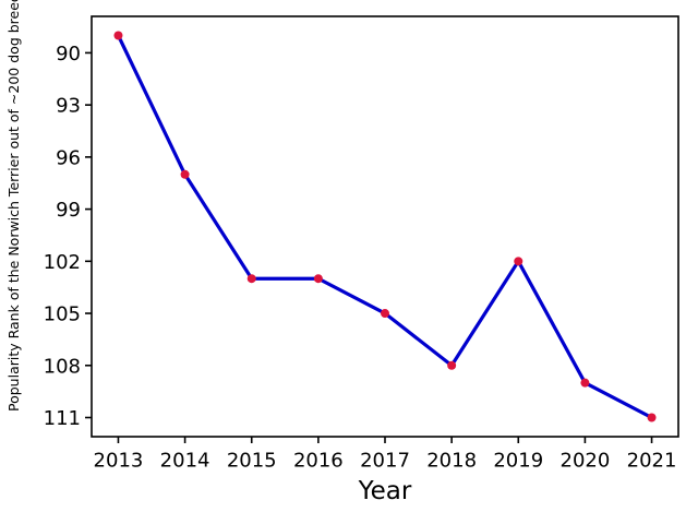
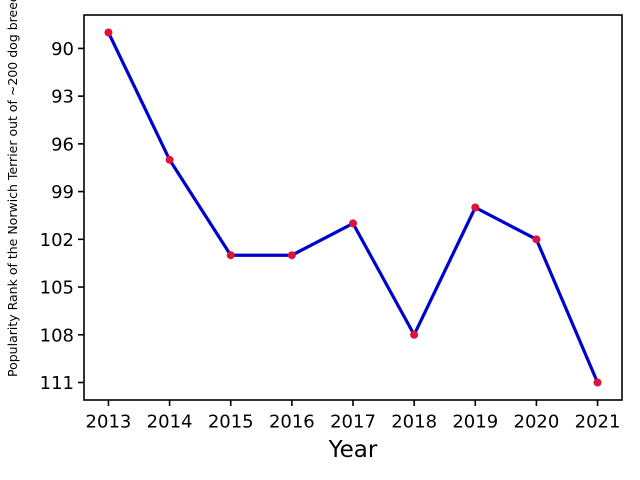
2017: 105 -> 101
2019: 102 -> 100
2020: 109 -> 102
